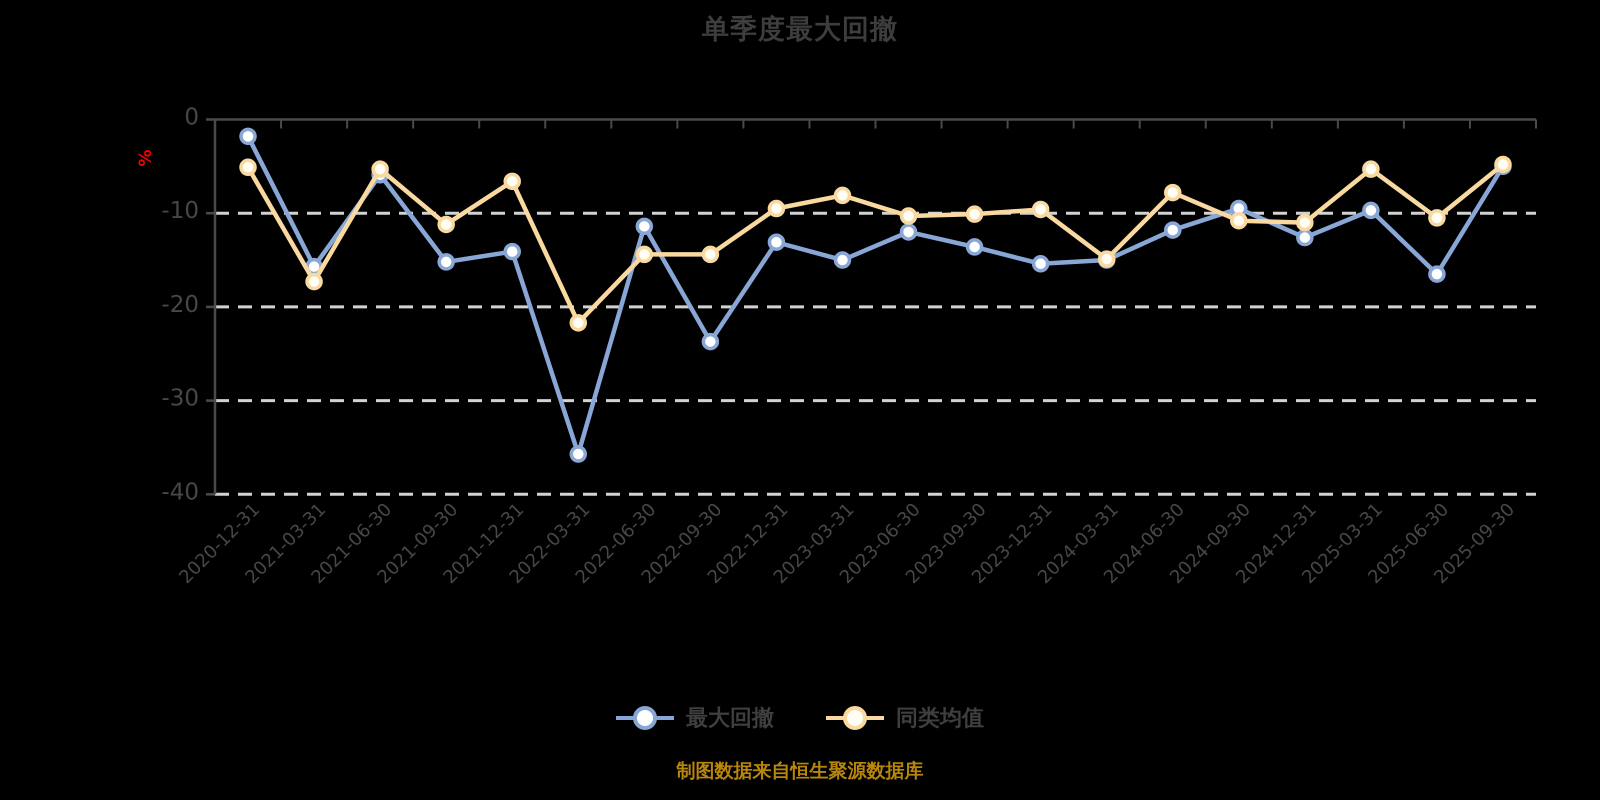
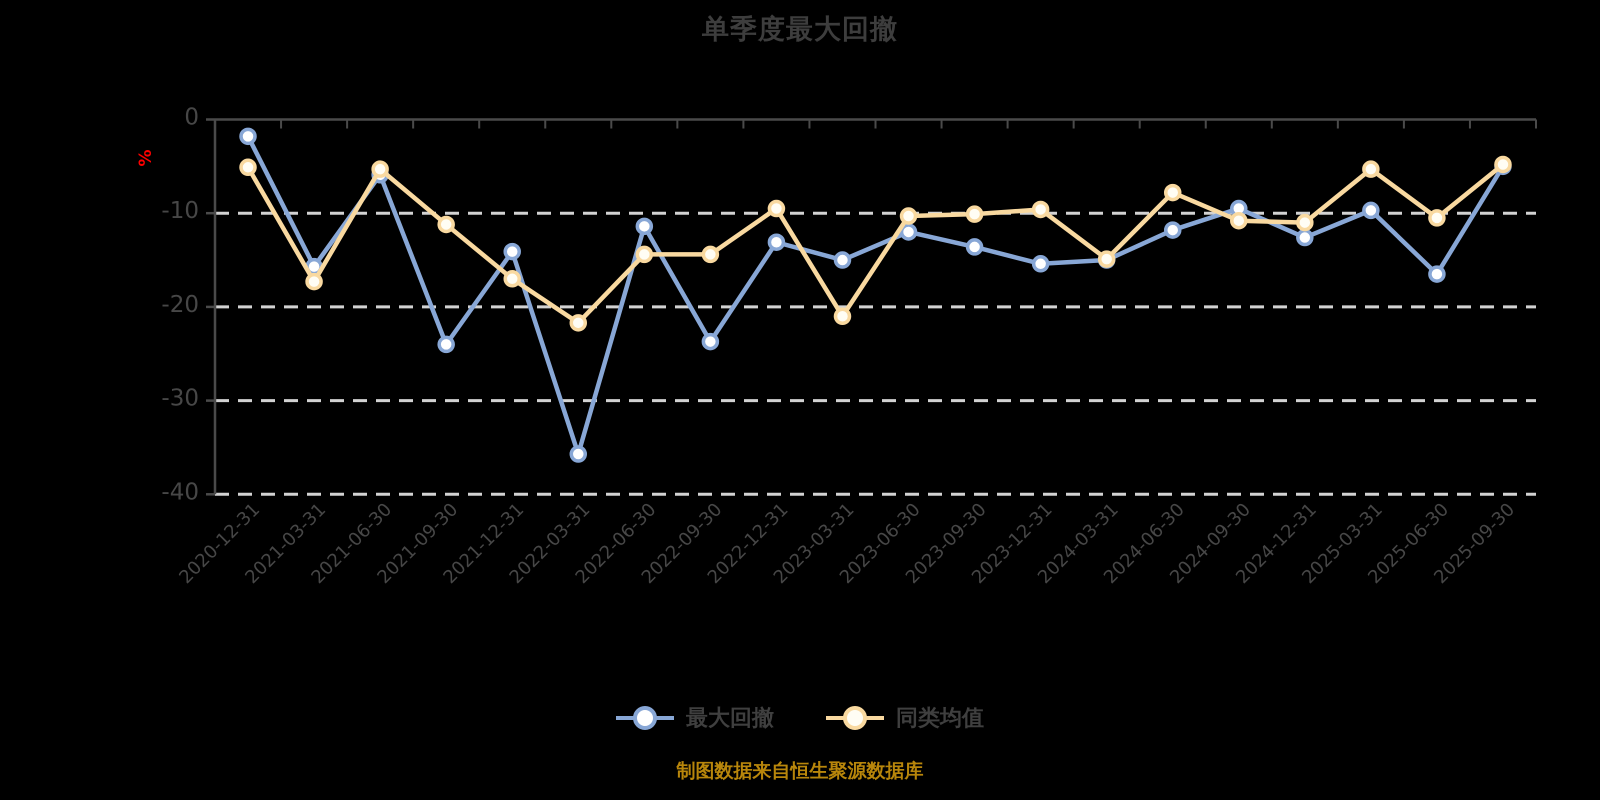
最大回撤/2021-09-30: -15 -> -24
同类均值/2021-12-31: -7 -> -17
同类均值/2023-03-31: -8 -> -21
